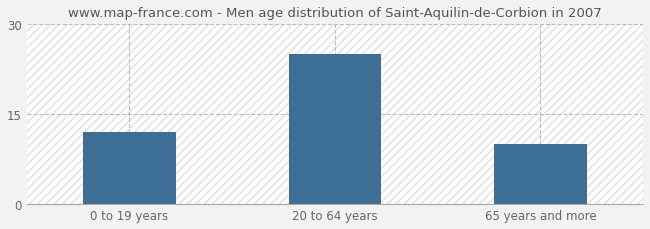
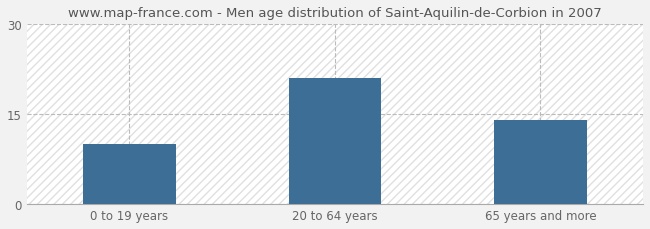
0 to 19 years: 12 -> 10
20 to 64 years: 25 -> 21
65 years and more: 10 -> 14
